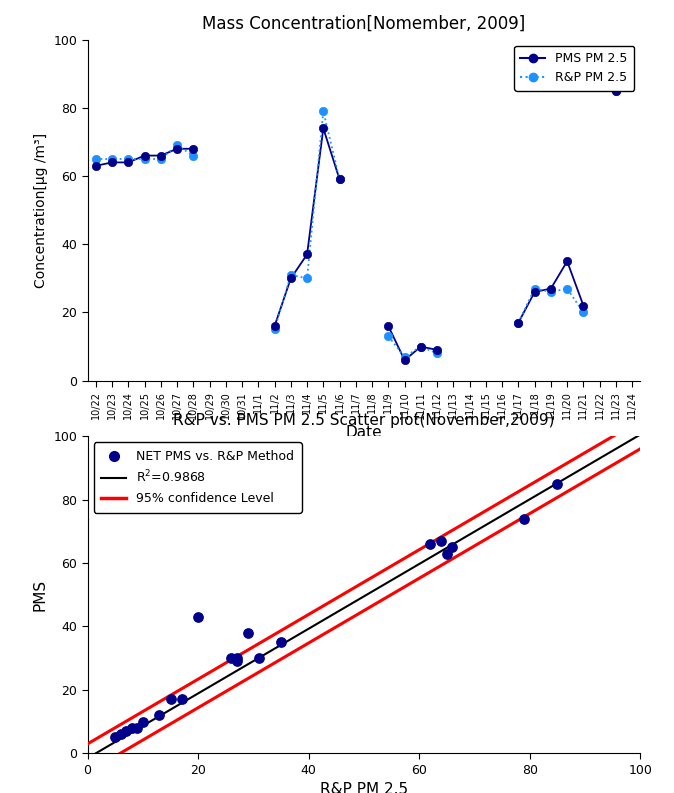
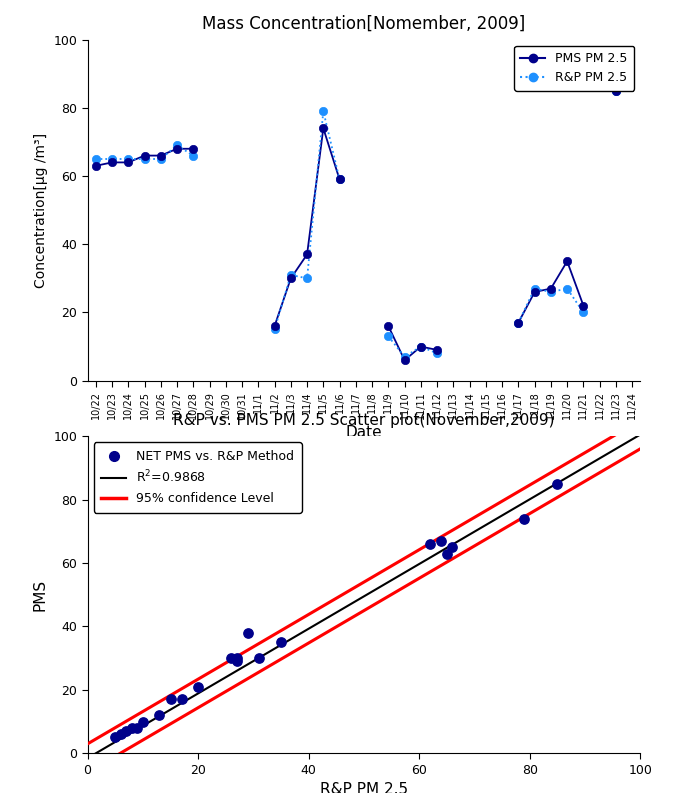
R&P vs. PMS PM 2.5 Scatter plot(November,2009)/NET PMS vs. R&P Method/20: 43 -> 21
